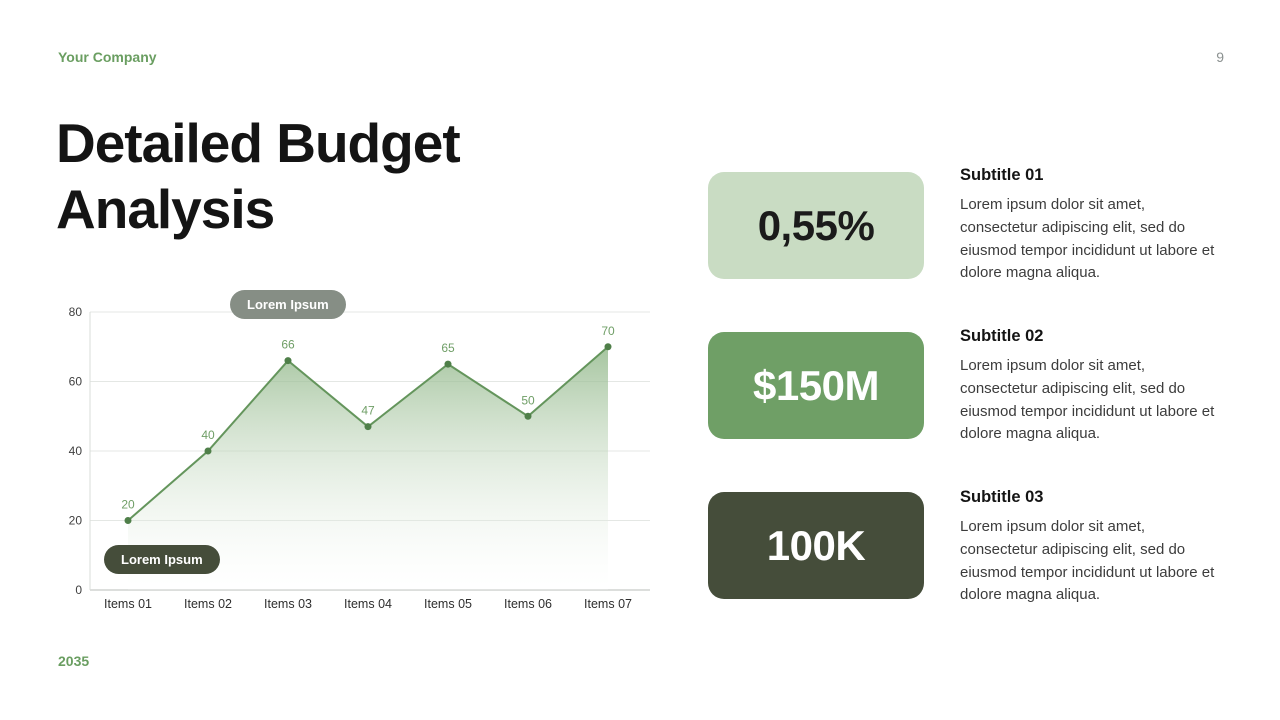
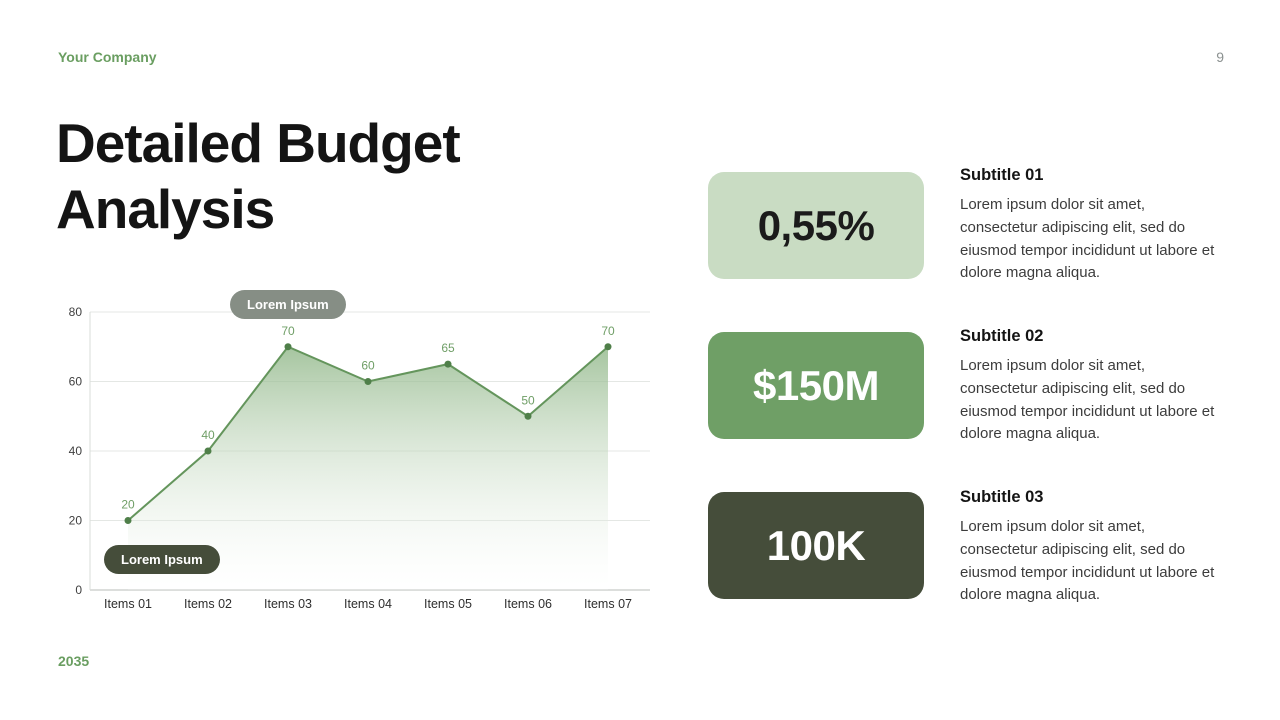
Items 03: 66 -> 70
Items 04: 47 -> 60
